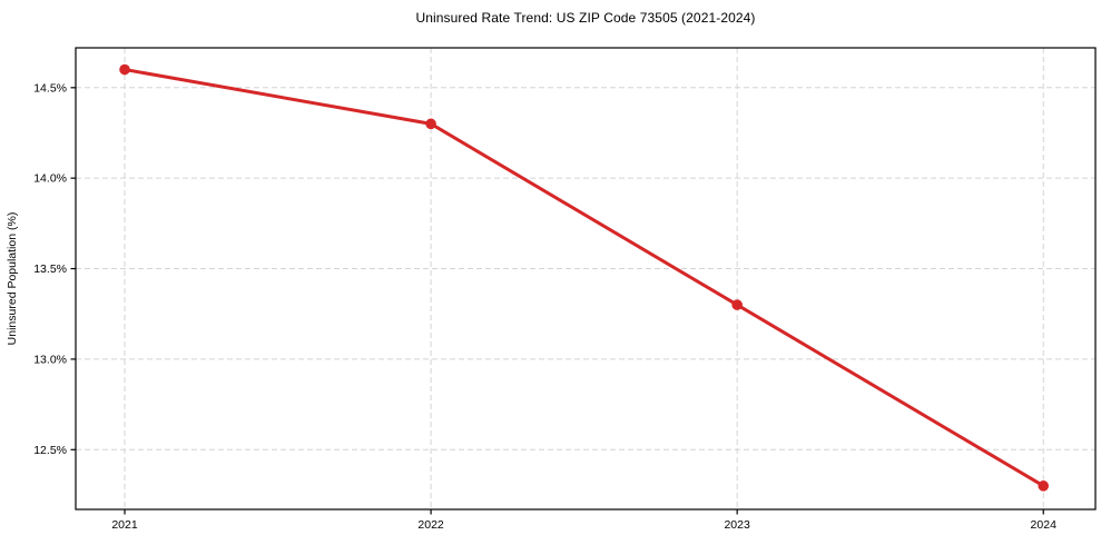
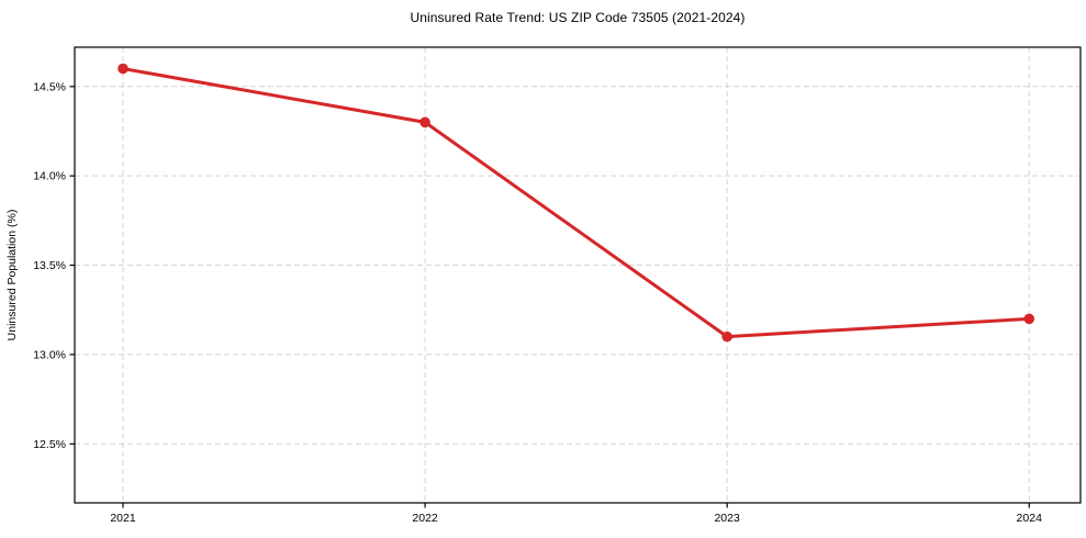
2023: 13.3% -> 13.1%
2024: 12.3% -> 13.2%
